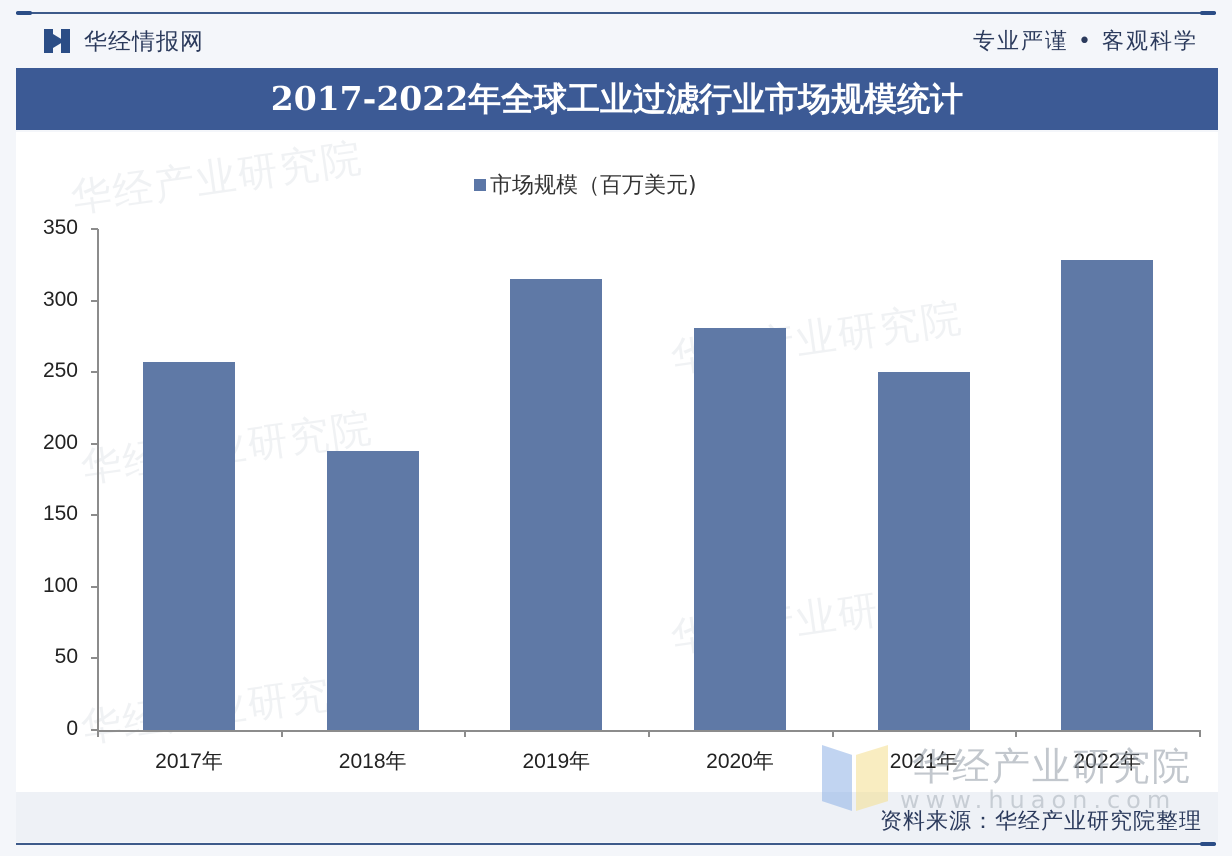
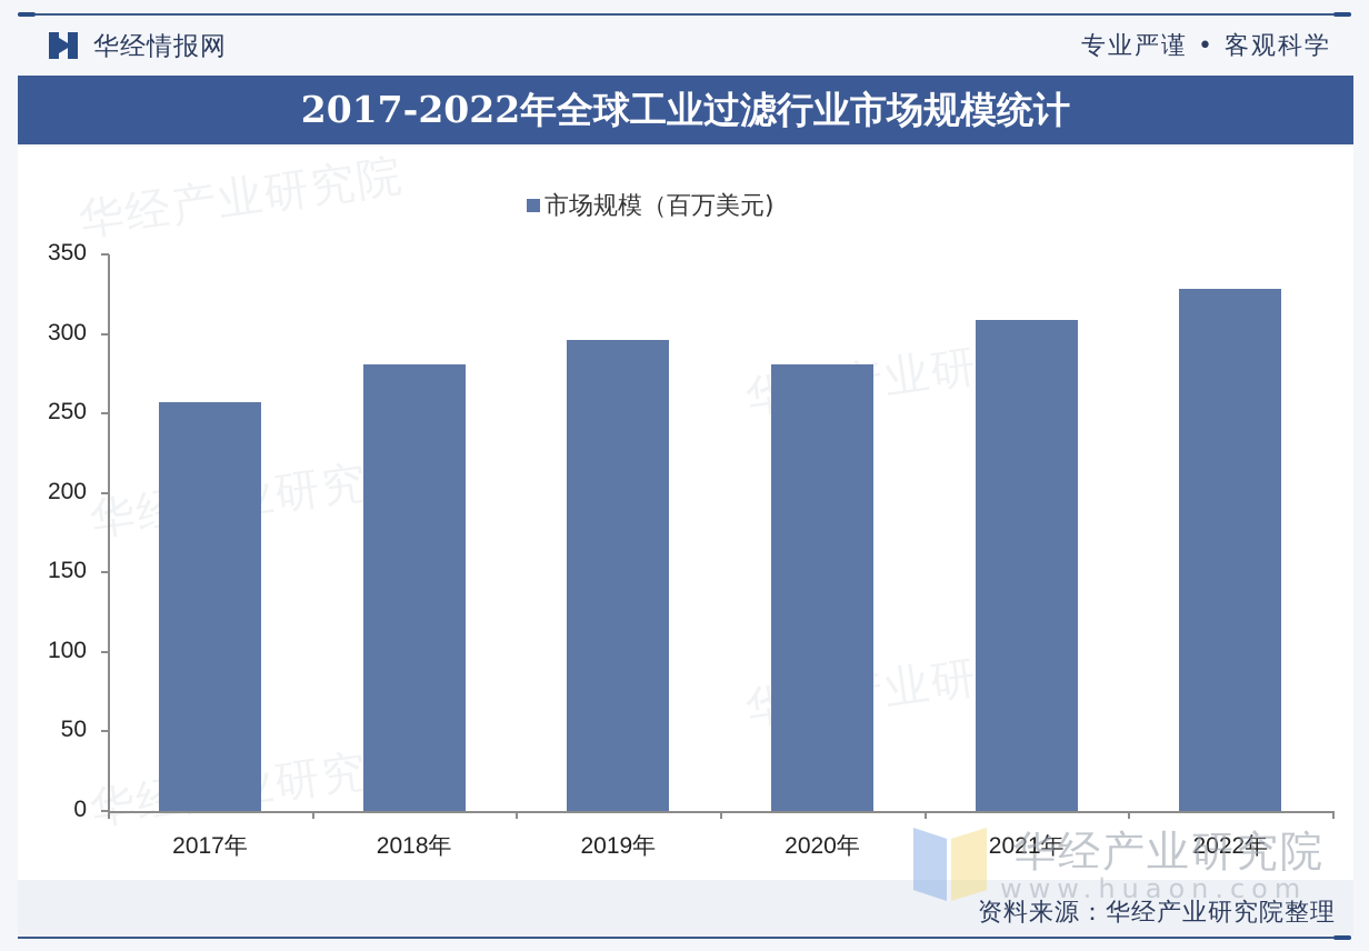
2018年: 195 -> 281
2019年: 315 -> 296
2021年: 250 -> 309
